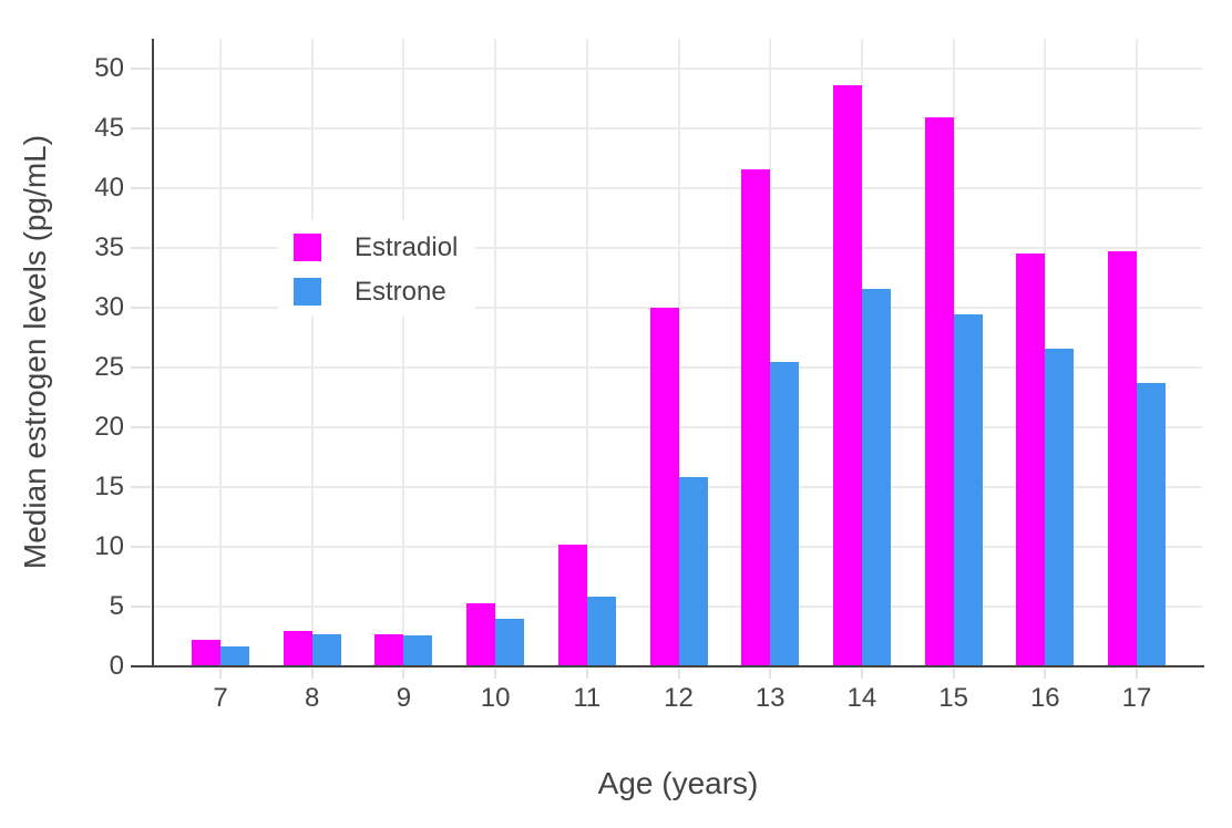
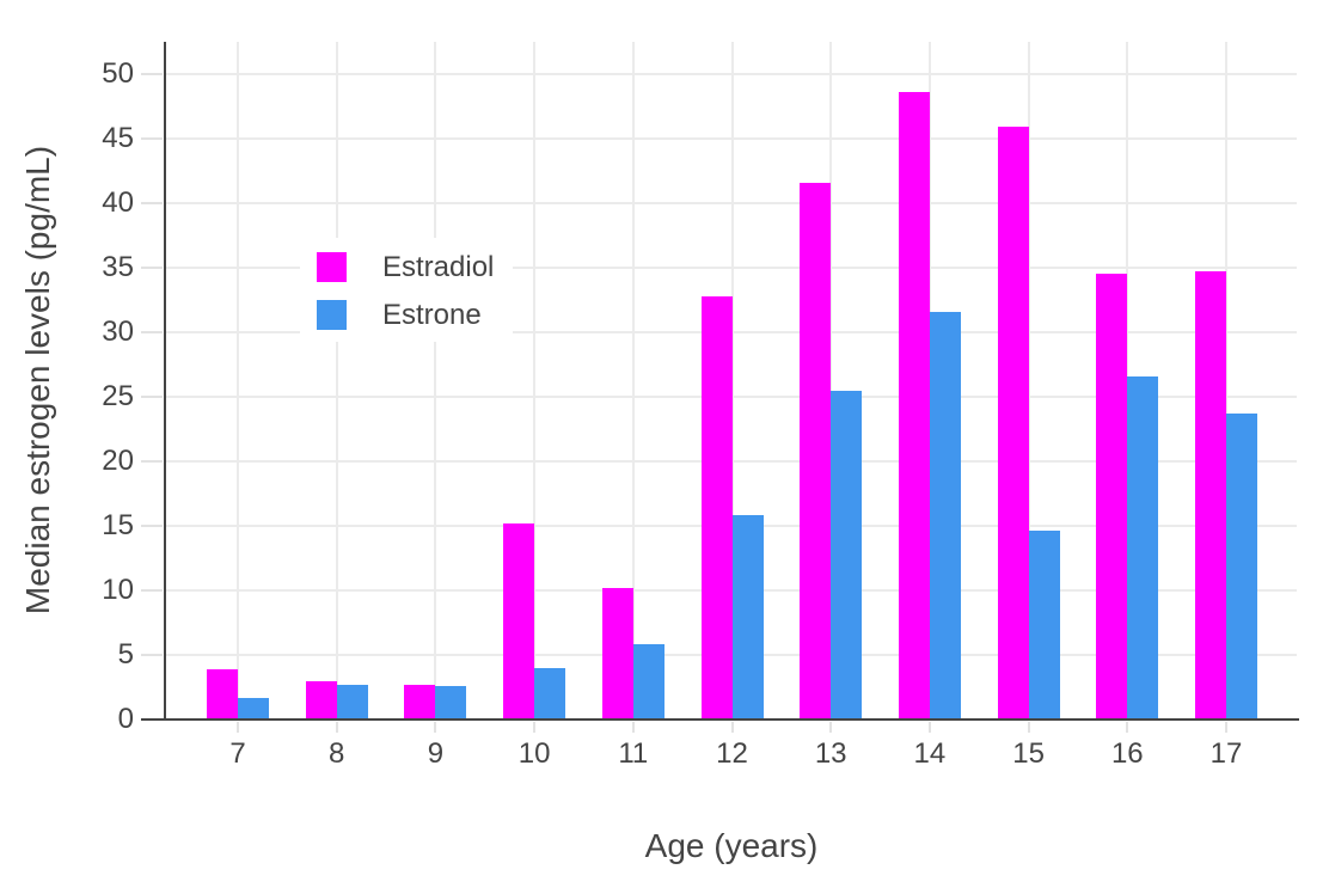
Estradiol/7: 2.2 -> 3.9
Estradiol/10: 5.3 -> 15.2
Estradiol/12: 30.0 -> 32.8
Estrone/15: 29.4 -> 14.6
